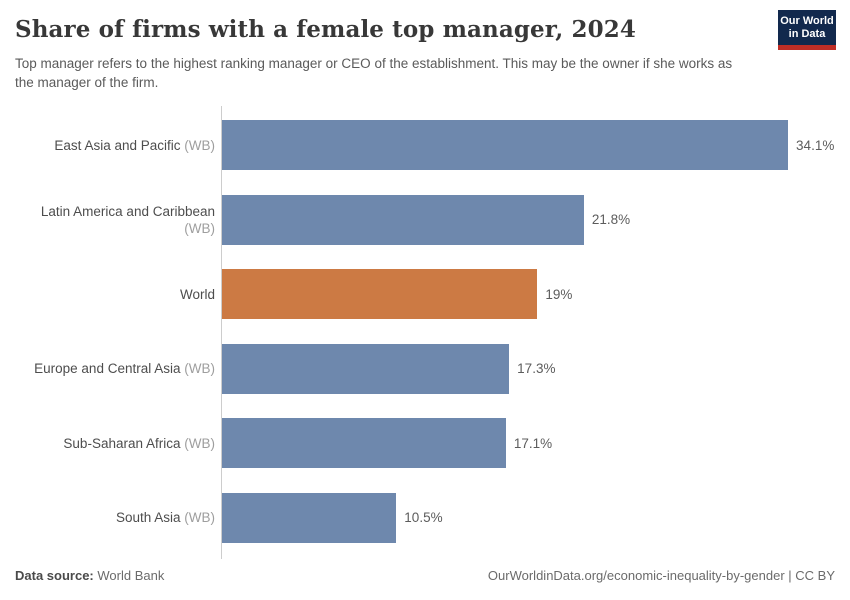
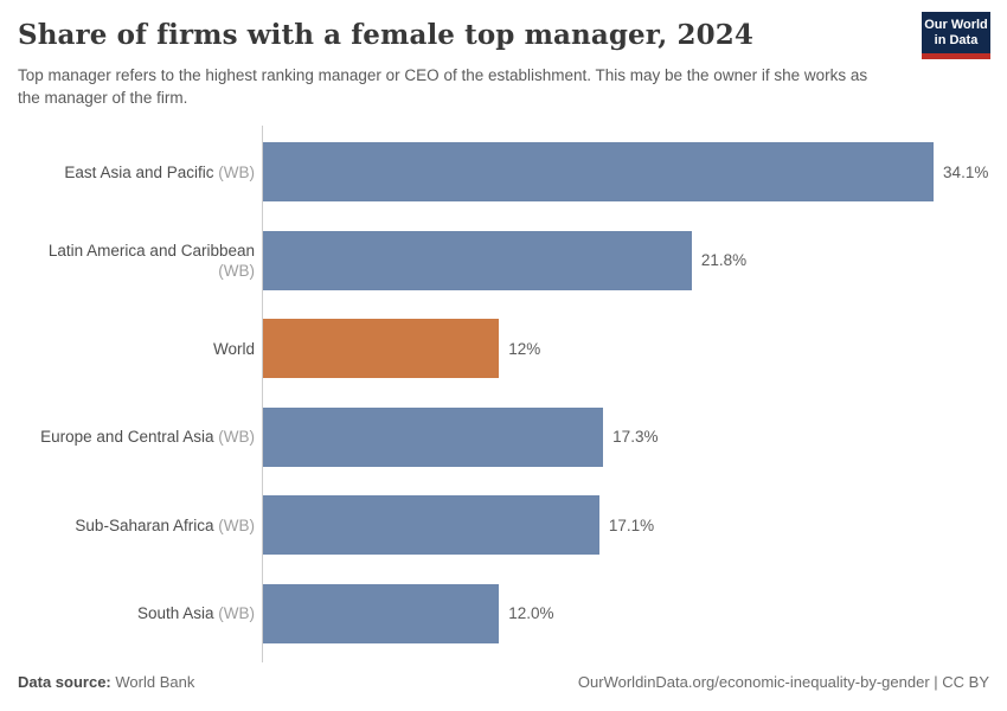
World: 19% -> 12%
South Asia: 10.5% -> 12.0%
